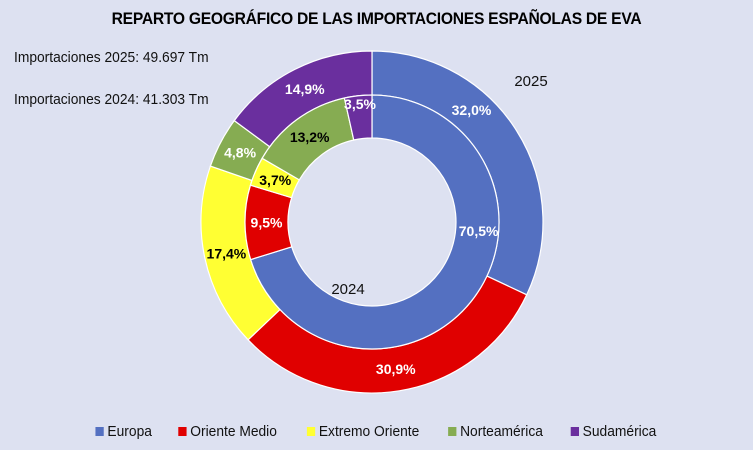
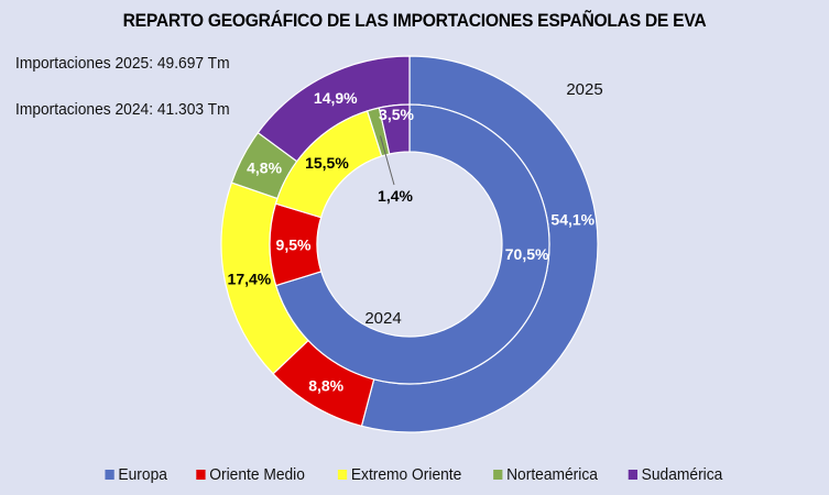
2025/Europa: 32,0% -> 54,1%
2025/Oriente Medio: 30,9% -> 8,8%
2024/Extremo Oriente: 3,7% -> 15,5%
2024/Norteamérica: 13,2% -> 1,4%
